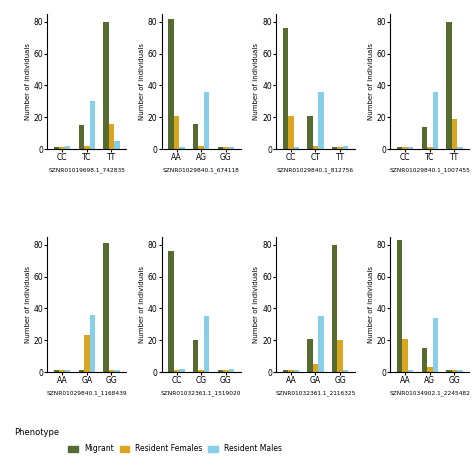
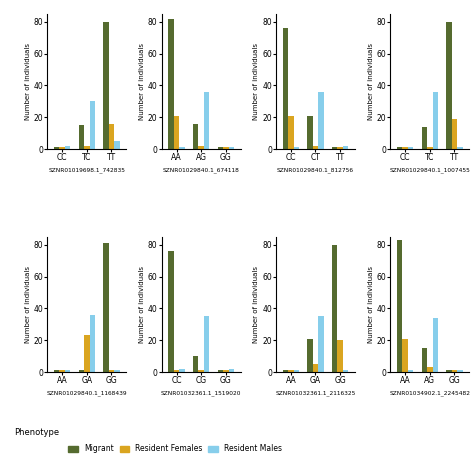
Migrant/CG: 20 -> 10
